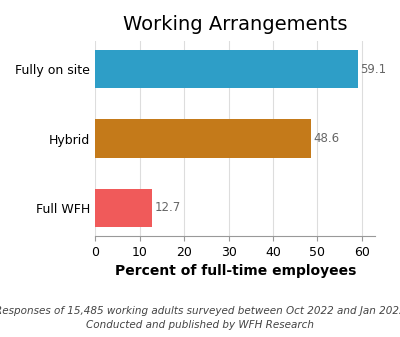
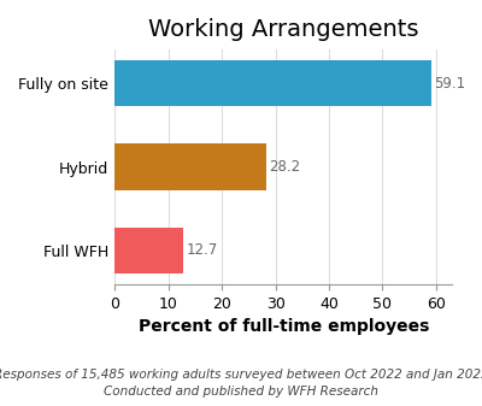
Hybrid: 48.6 -> 28.2
